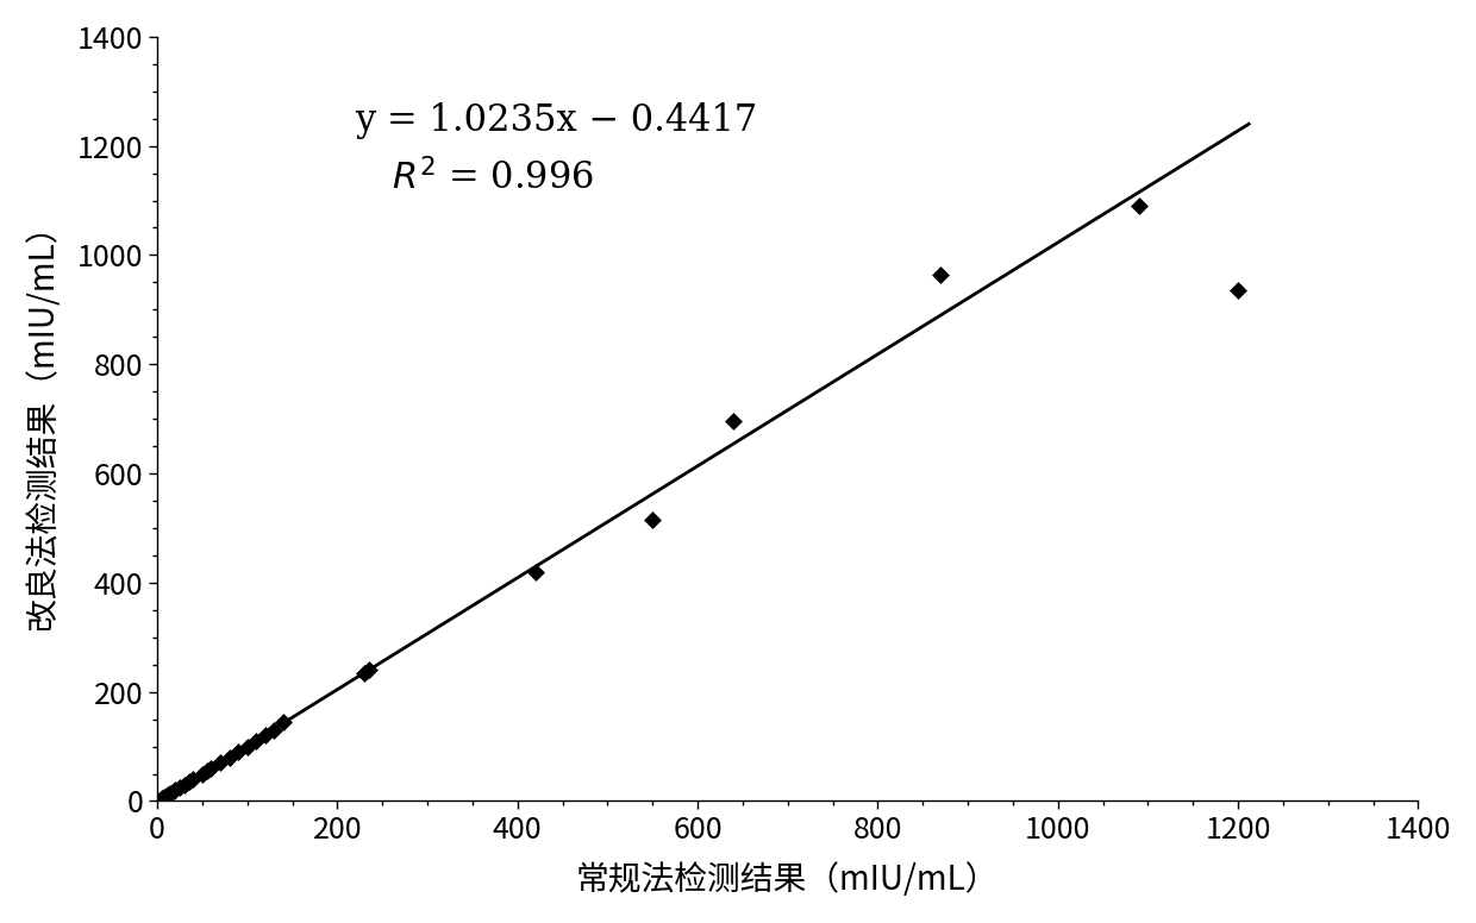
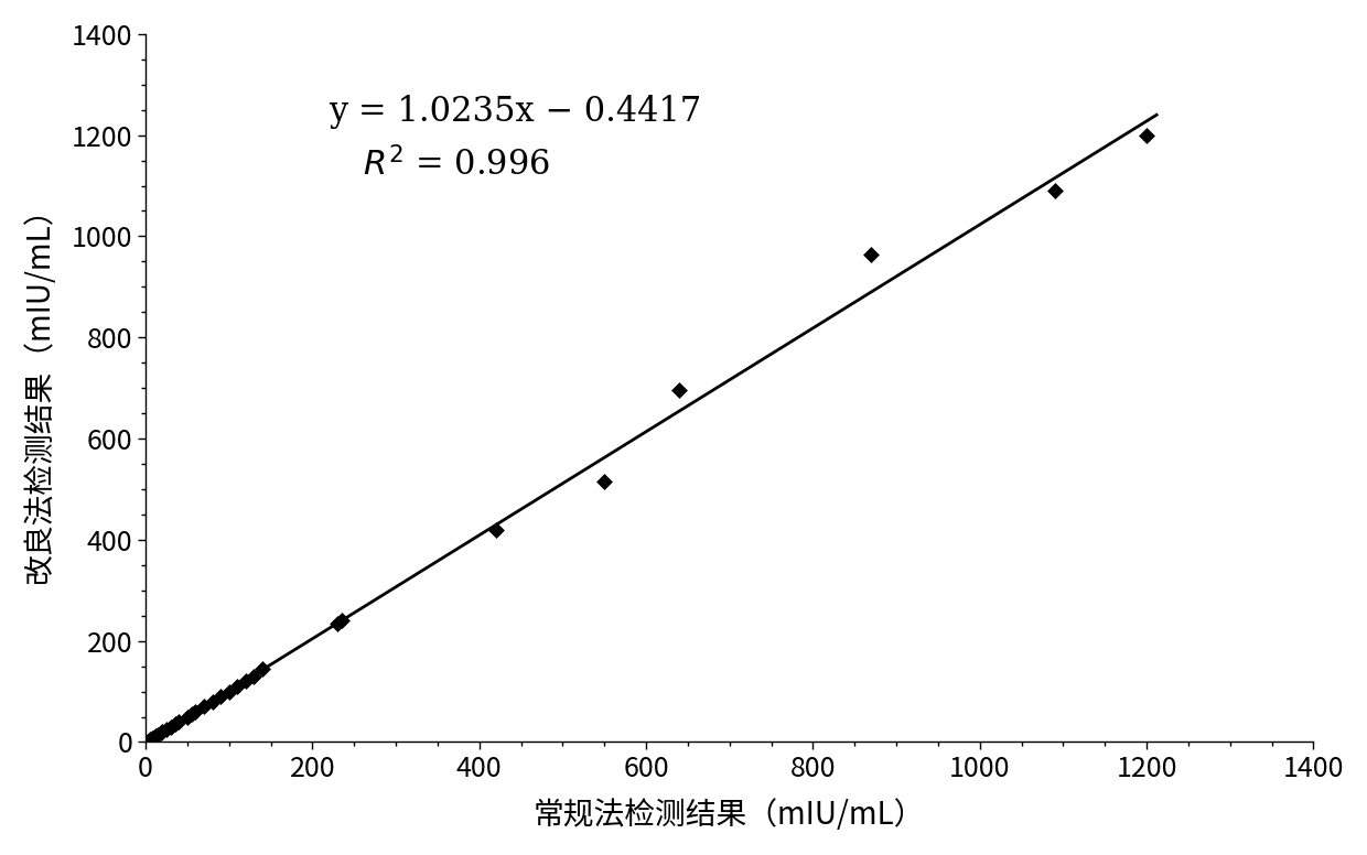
1200: 935 -> 1200
